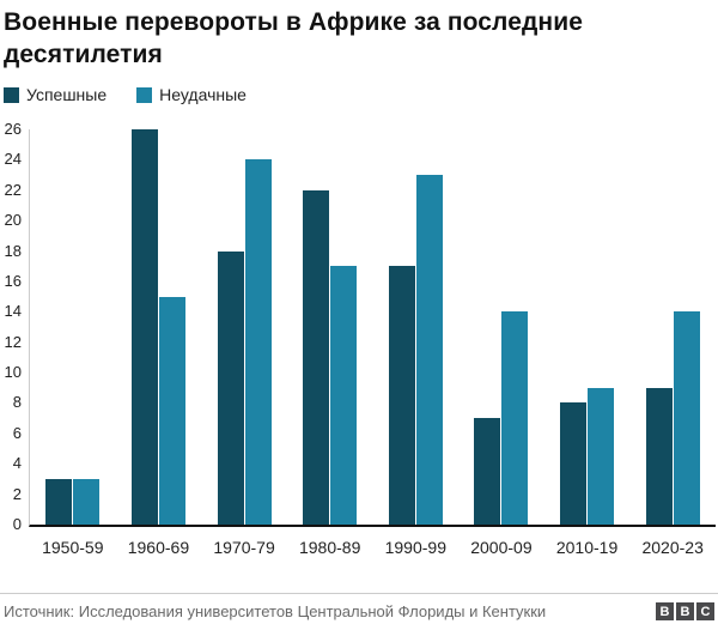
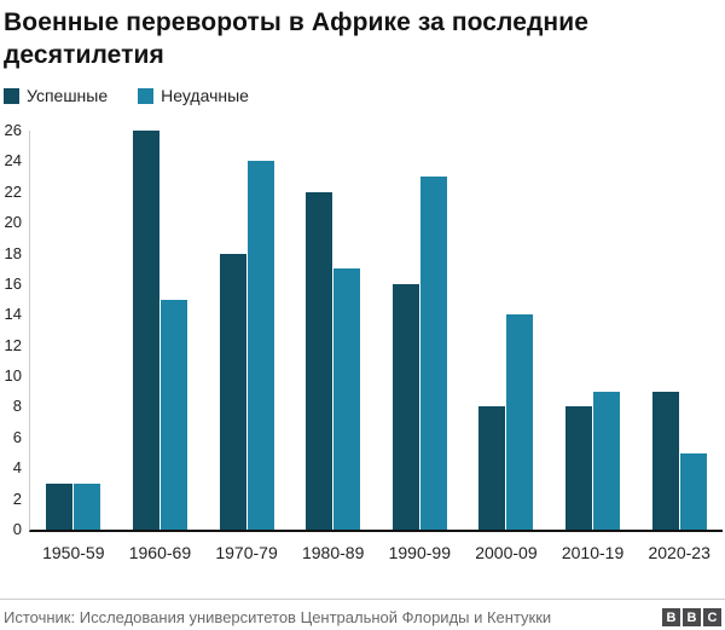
Успешные/1990-99: 17 -> 16
Успешные/2000-09: 7 -> 8
Неудачные/2020-23: 14 -> 5
